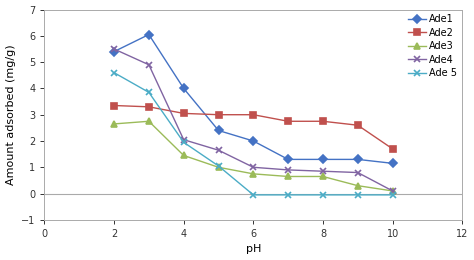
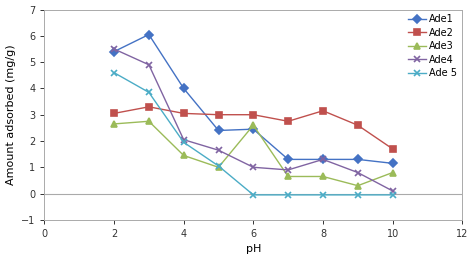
Ade2/2: 3.35 -> 3.05
Ade1/6: 2.00 -> 2.45
Ade3/6: 0.75 -> 2.60
Ade2/8: 2.75 -> 3.15
Ade4/8: 0.85 -> 1.30
Ade3/10: 0.10 -> 0.80
